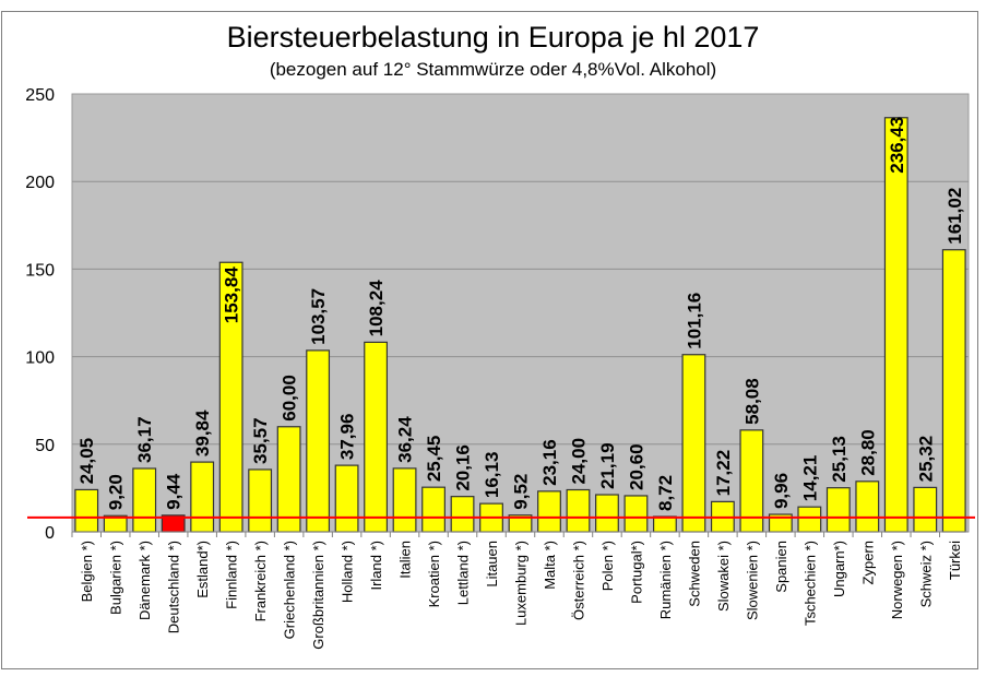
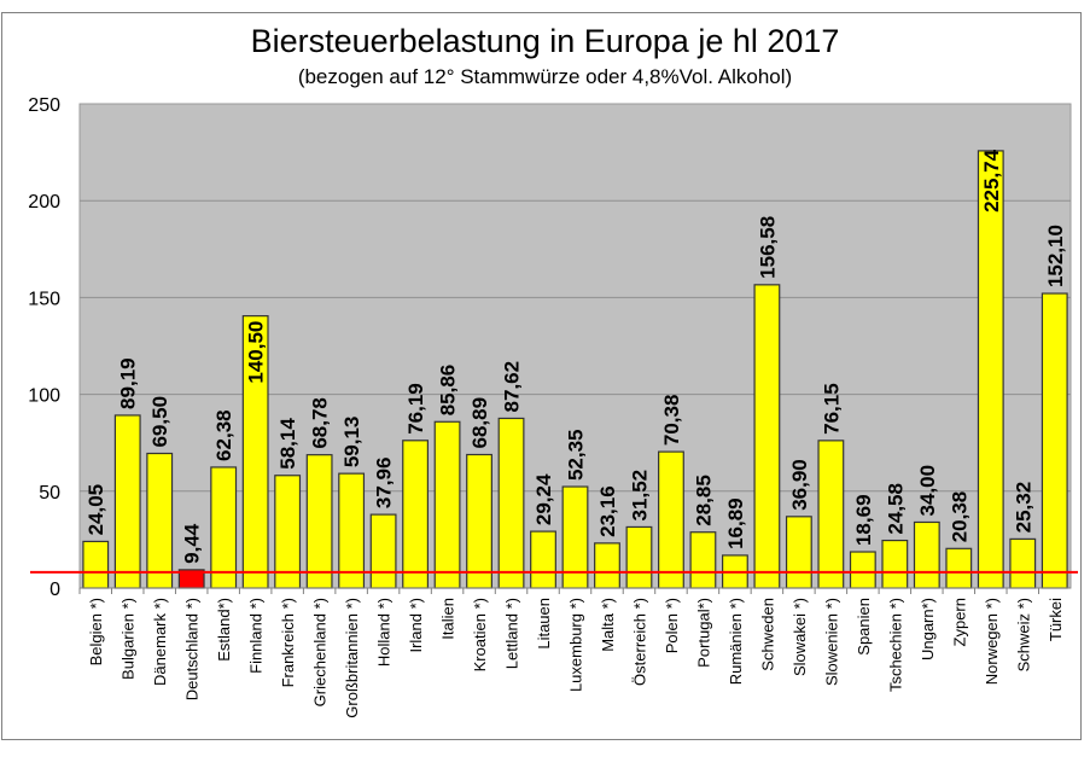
Bulgarien *): 9,20 -> 89,19
Dänemark *): 36,17 -> 69,50
Estland*): 39,84 -> 62,38
Finnland *): 153,84 -> 140,50
Frankreich *): 35,57 -> 58,14
Griechenland *): 60,00 -> 68,78
Großbritannien *): 103,57 -> 59,13
Irland *): 108,24 -> 76,19
Italien: 36,24 -> 85,86
Kroatien *): 25,45 -> 68,89
Lettland *): 20,16 -> 87,62
Litauen: 16,13 -> 29,24
Luxemburg *): 9,52 -> 52,35
Österreich *): 24,00 -> 31,52
Polen *): 21,19 -> 70,38
Portugal*): 20,60 -> 28,85
Rumänien *): 8,72 -> 16,89
Schweden: 101,16 -> 156,58
Slowakei *): 17,22 -> 36,90
Slowenien *): 58,08 -> 76,15
Spanien: 9,96 -> 18,69
Tschechien *): 14,21 -> 24,58
Ungarn*): 25,13 -> 34,00
Zypern: 28,80 -> 20,38
Norwegen *): 236,43 -> 225,74
Türkei: 161,02 -> 152,10
